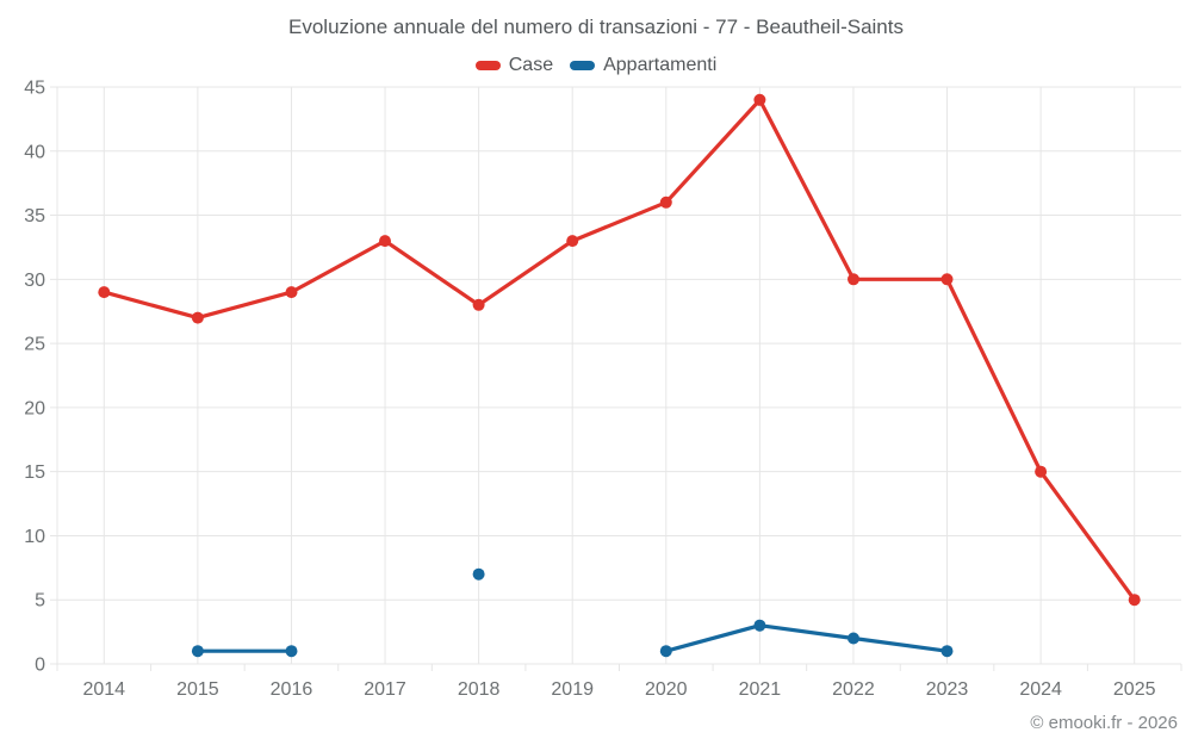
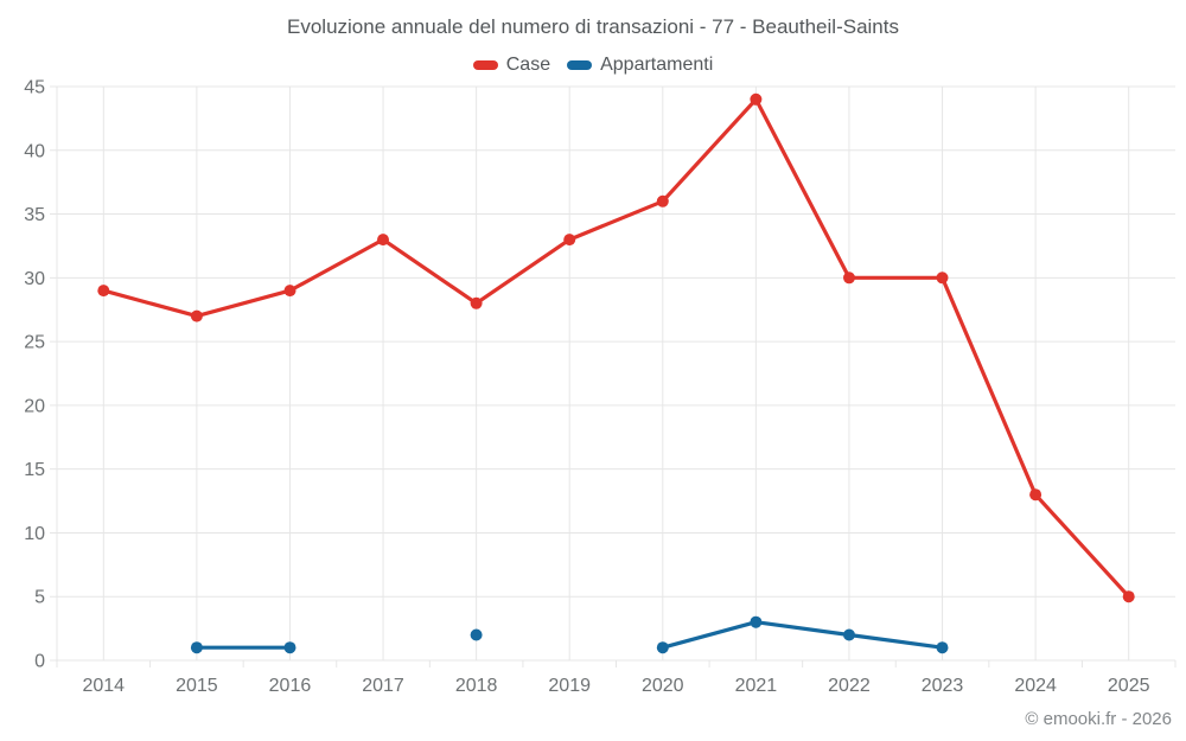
Appartamenti/2018: 7 -> 2
Case/2024: 15 -> 13
